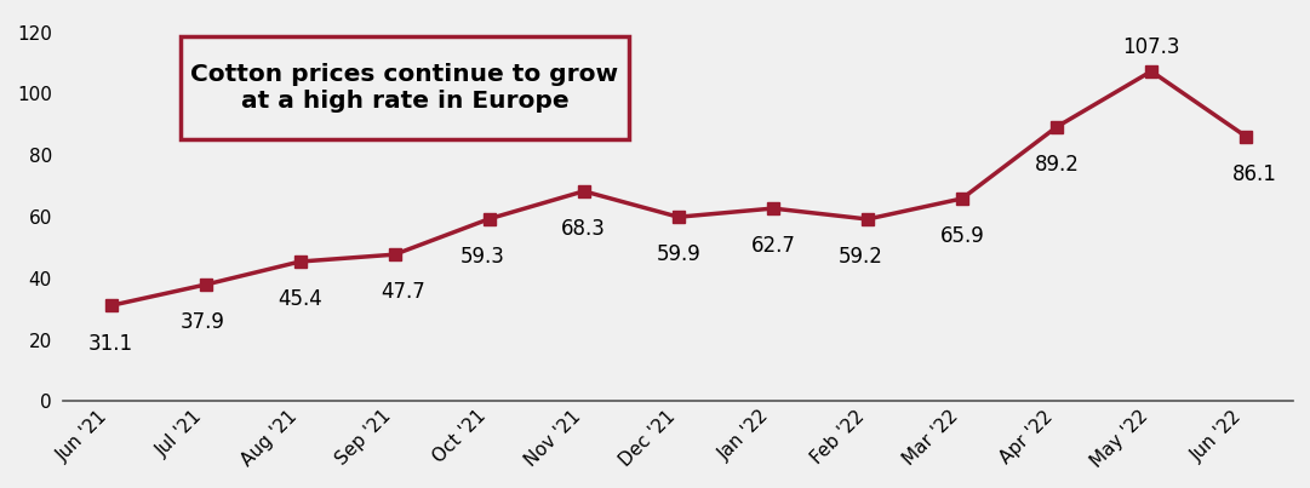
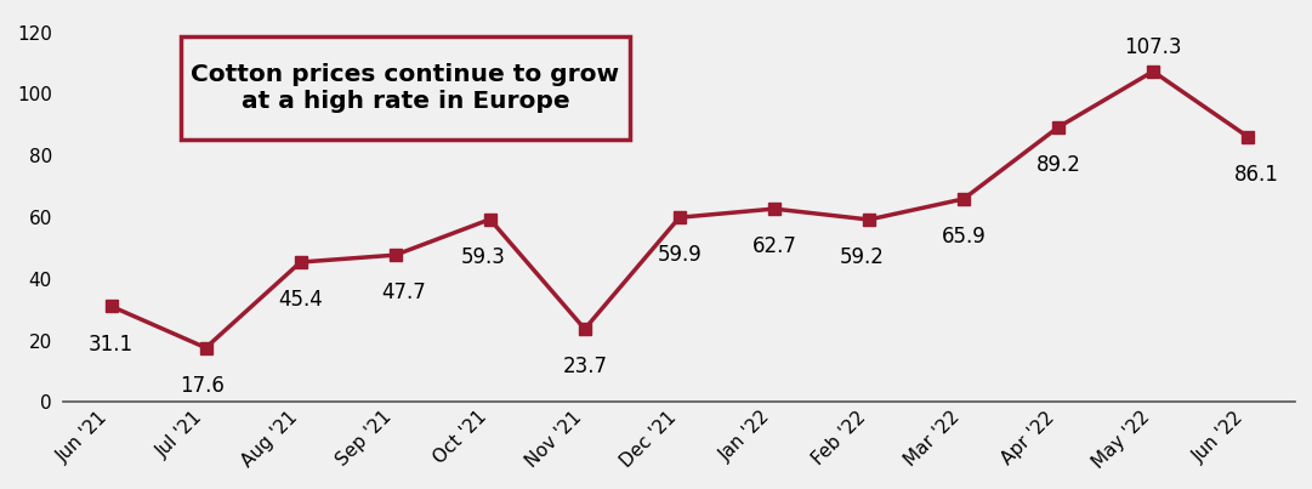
Jul '21: 37.9 -> 17.6
Nov '21: 68.3 -> 23.7
